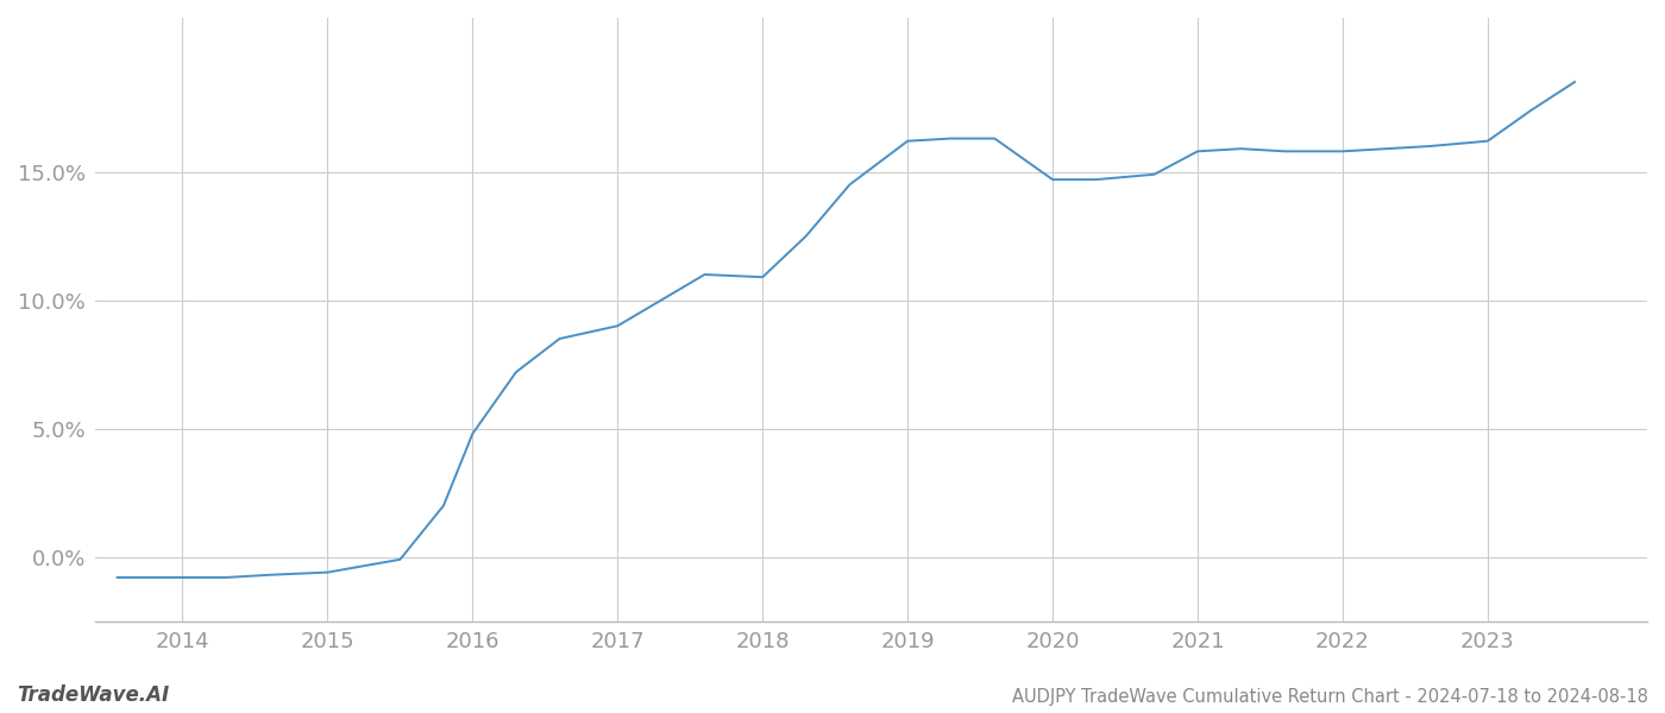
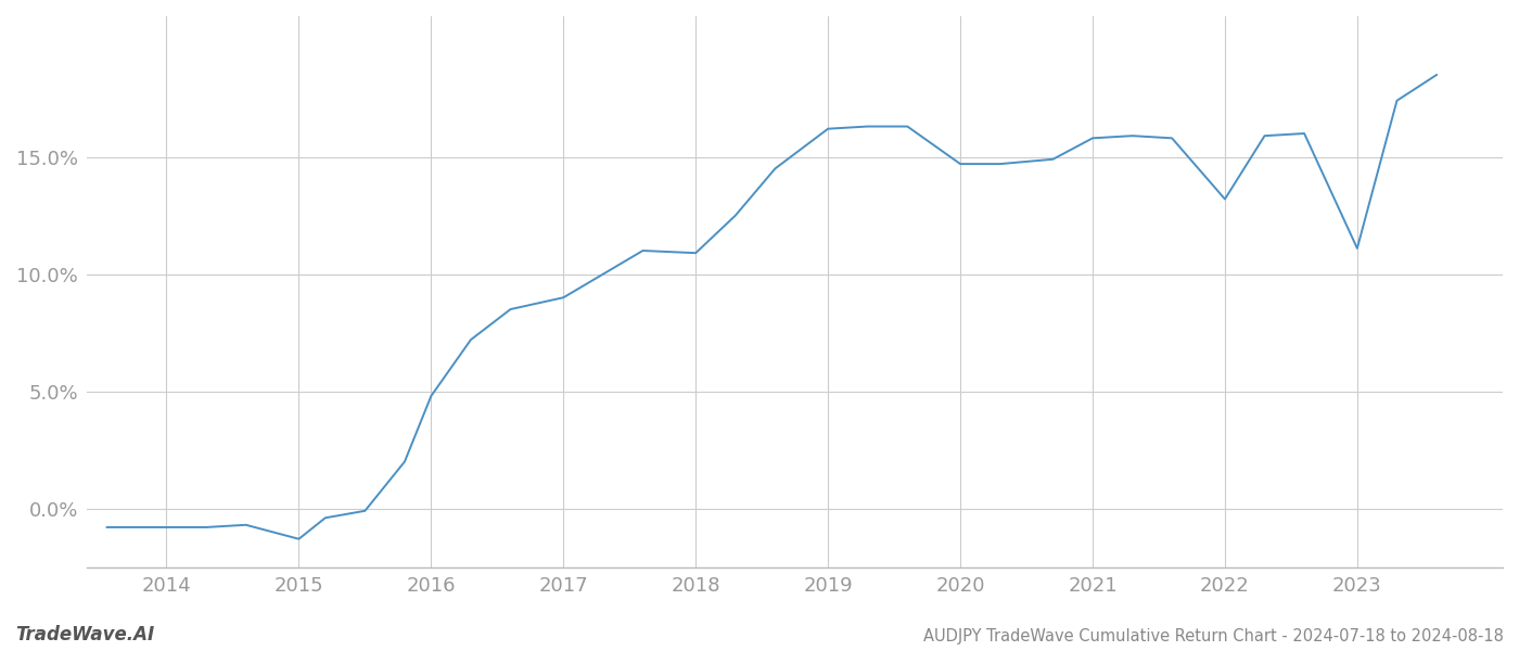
2015: -0.6% -> -1.3%
2022: 15.8% -> 13.2%
2023: 16.2% -> 11.1%
